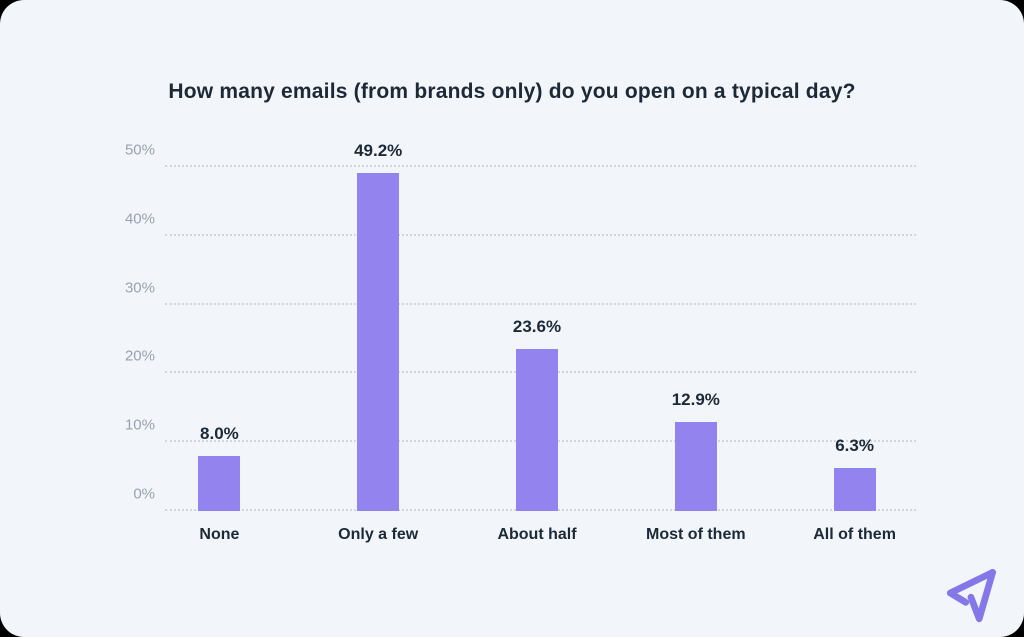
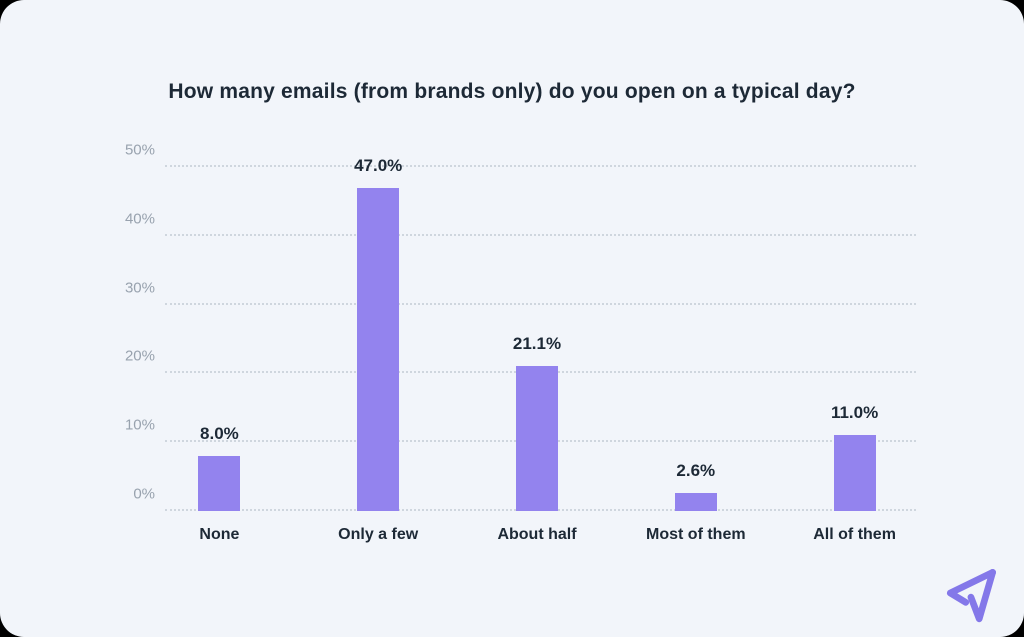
Only a few: 49.2% -> 47.0%
About half: 23.6% -> 21.1%
Most of them: 12.9% -> 2.6%
All of them: 6.3% -> 11.0%
